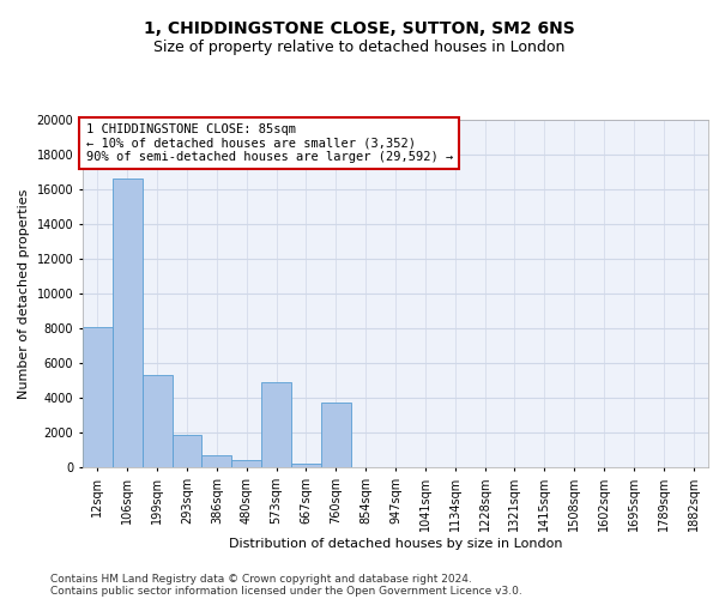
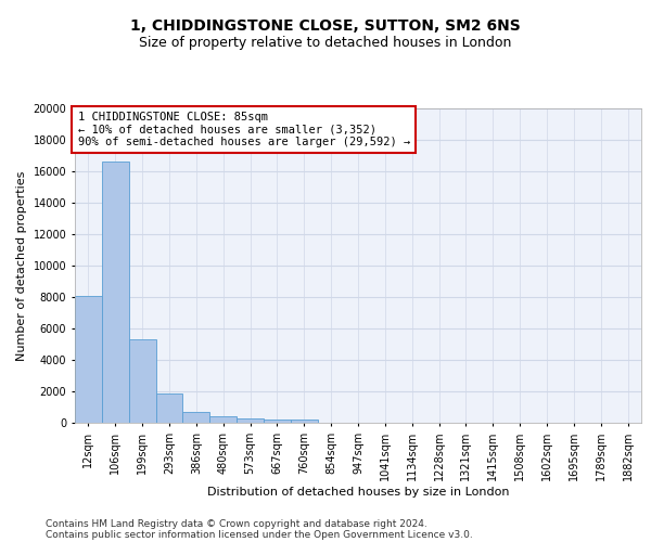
573sqm: 4900 -> 300
760sqm: 3700 -> 200
